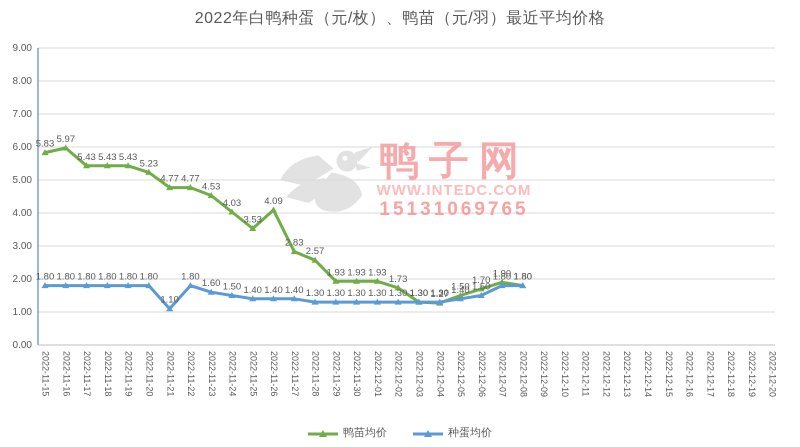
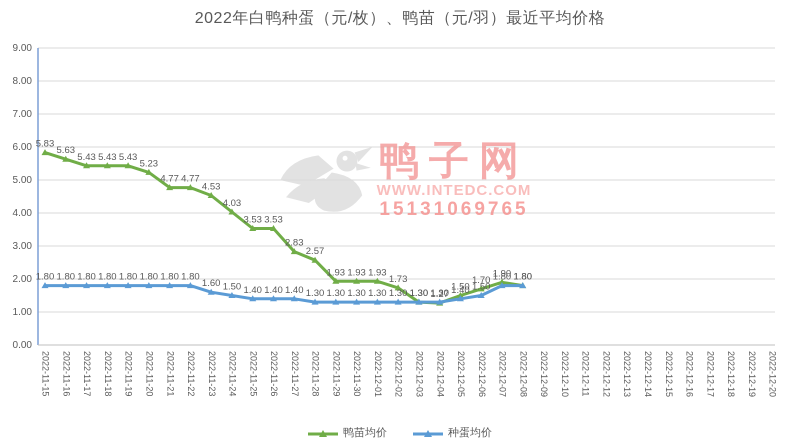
鸭苗均价/2022-11-16: 5.97 -> 5.63
种蛋均价/2022-11-21: 1.10 -> 1.80
鸭苗均价/2022-11-26: 4.09 -> 3.53
